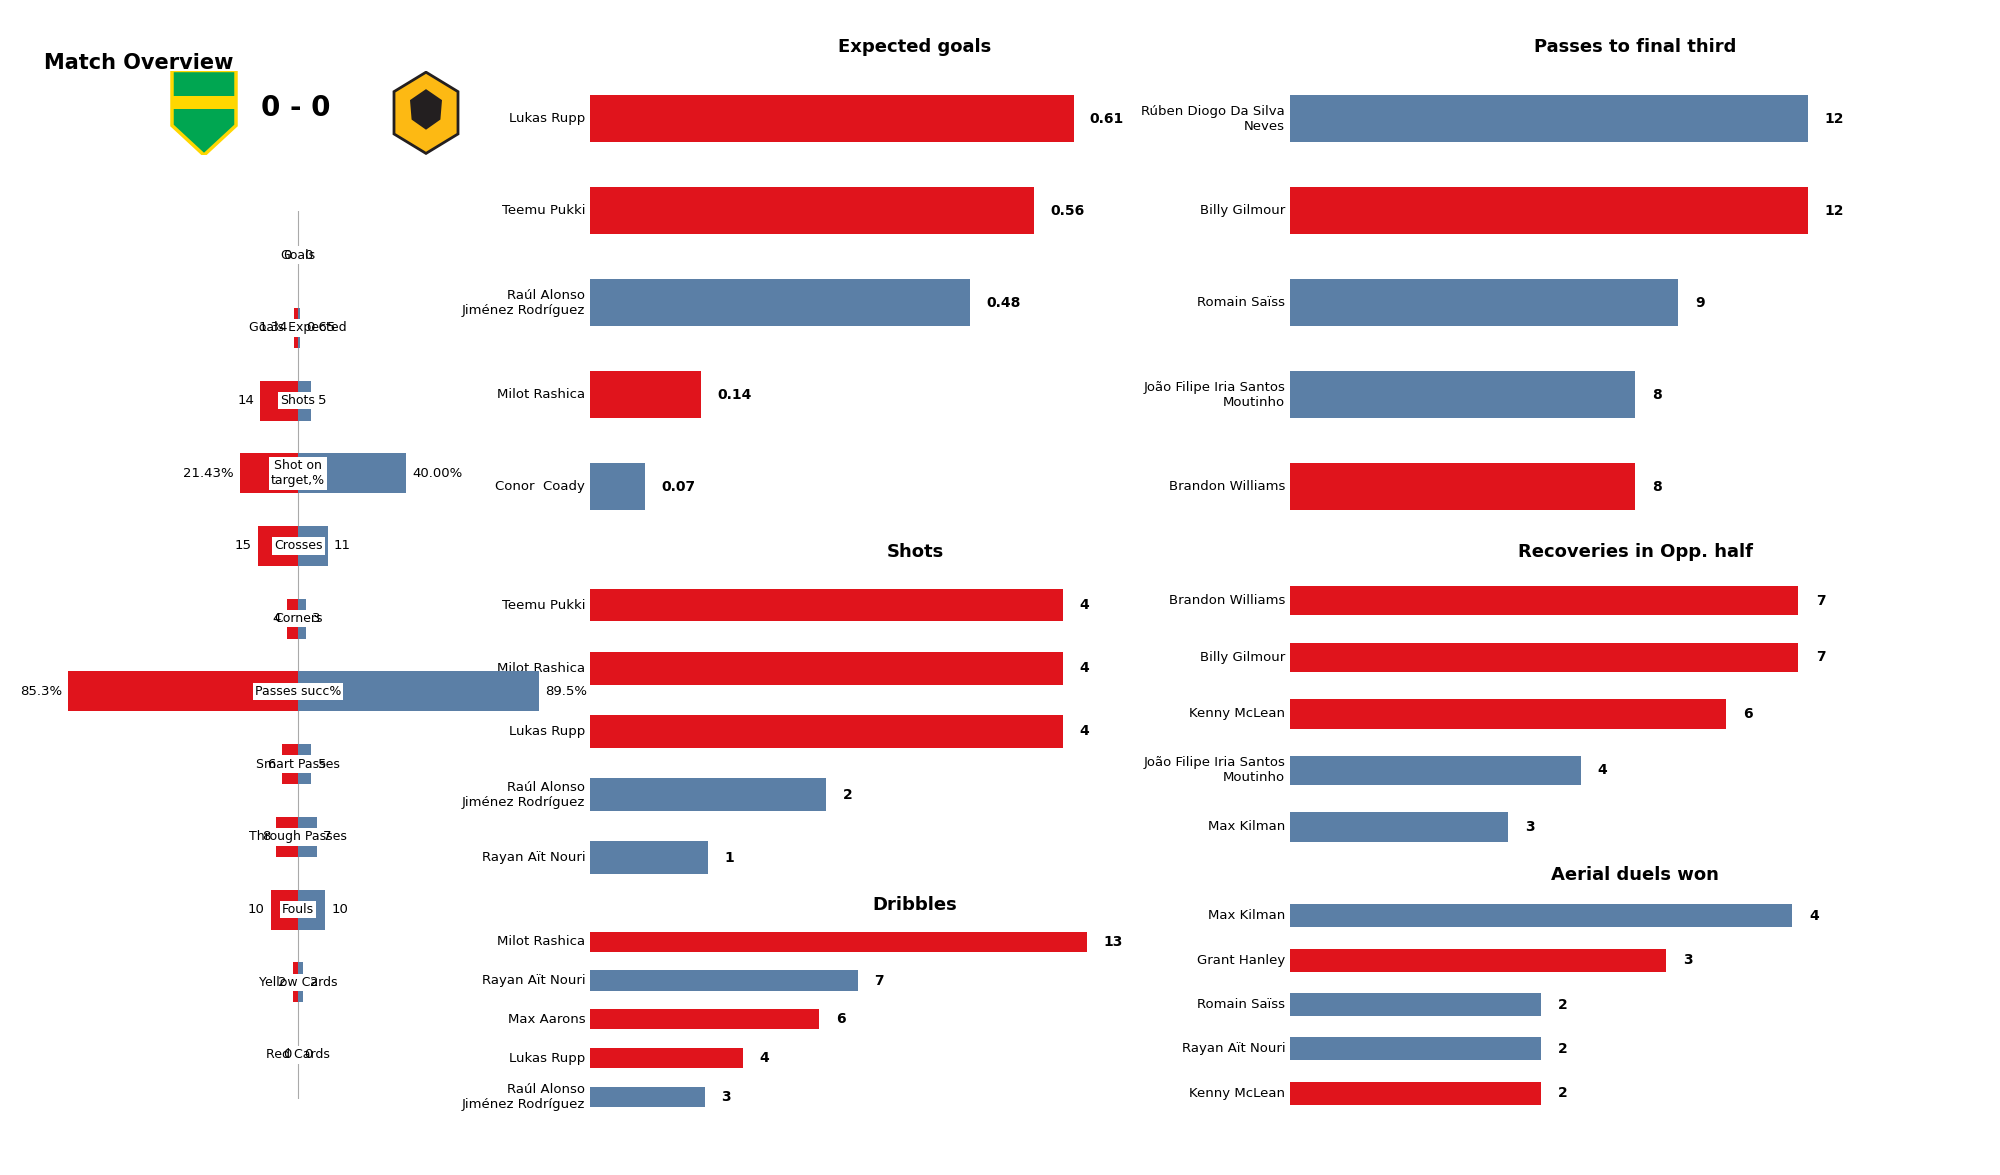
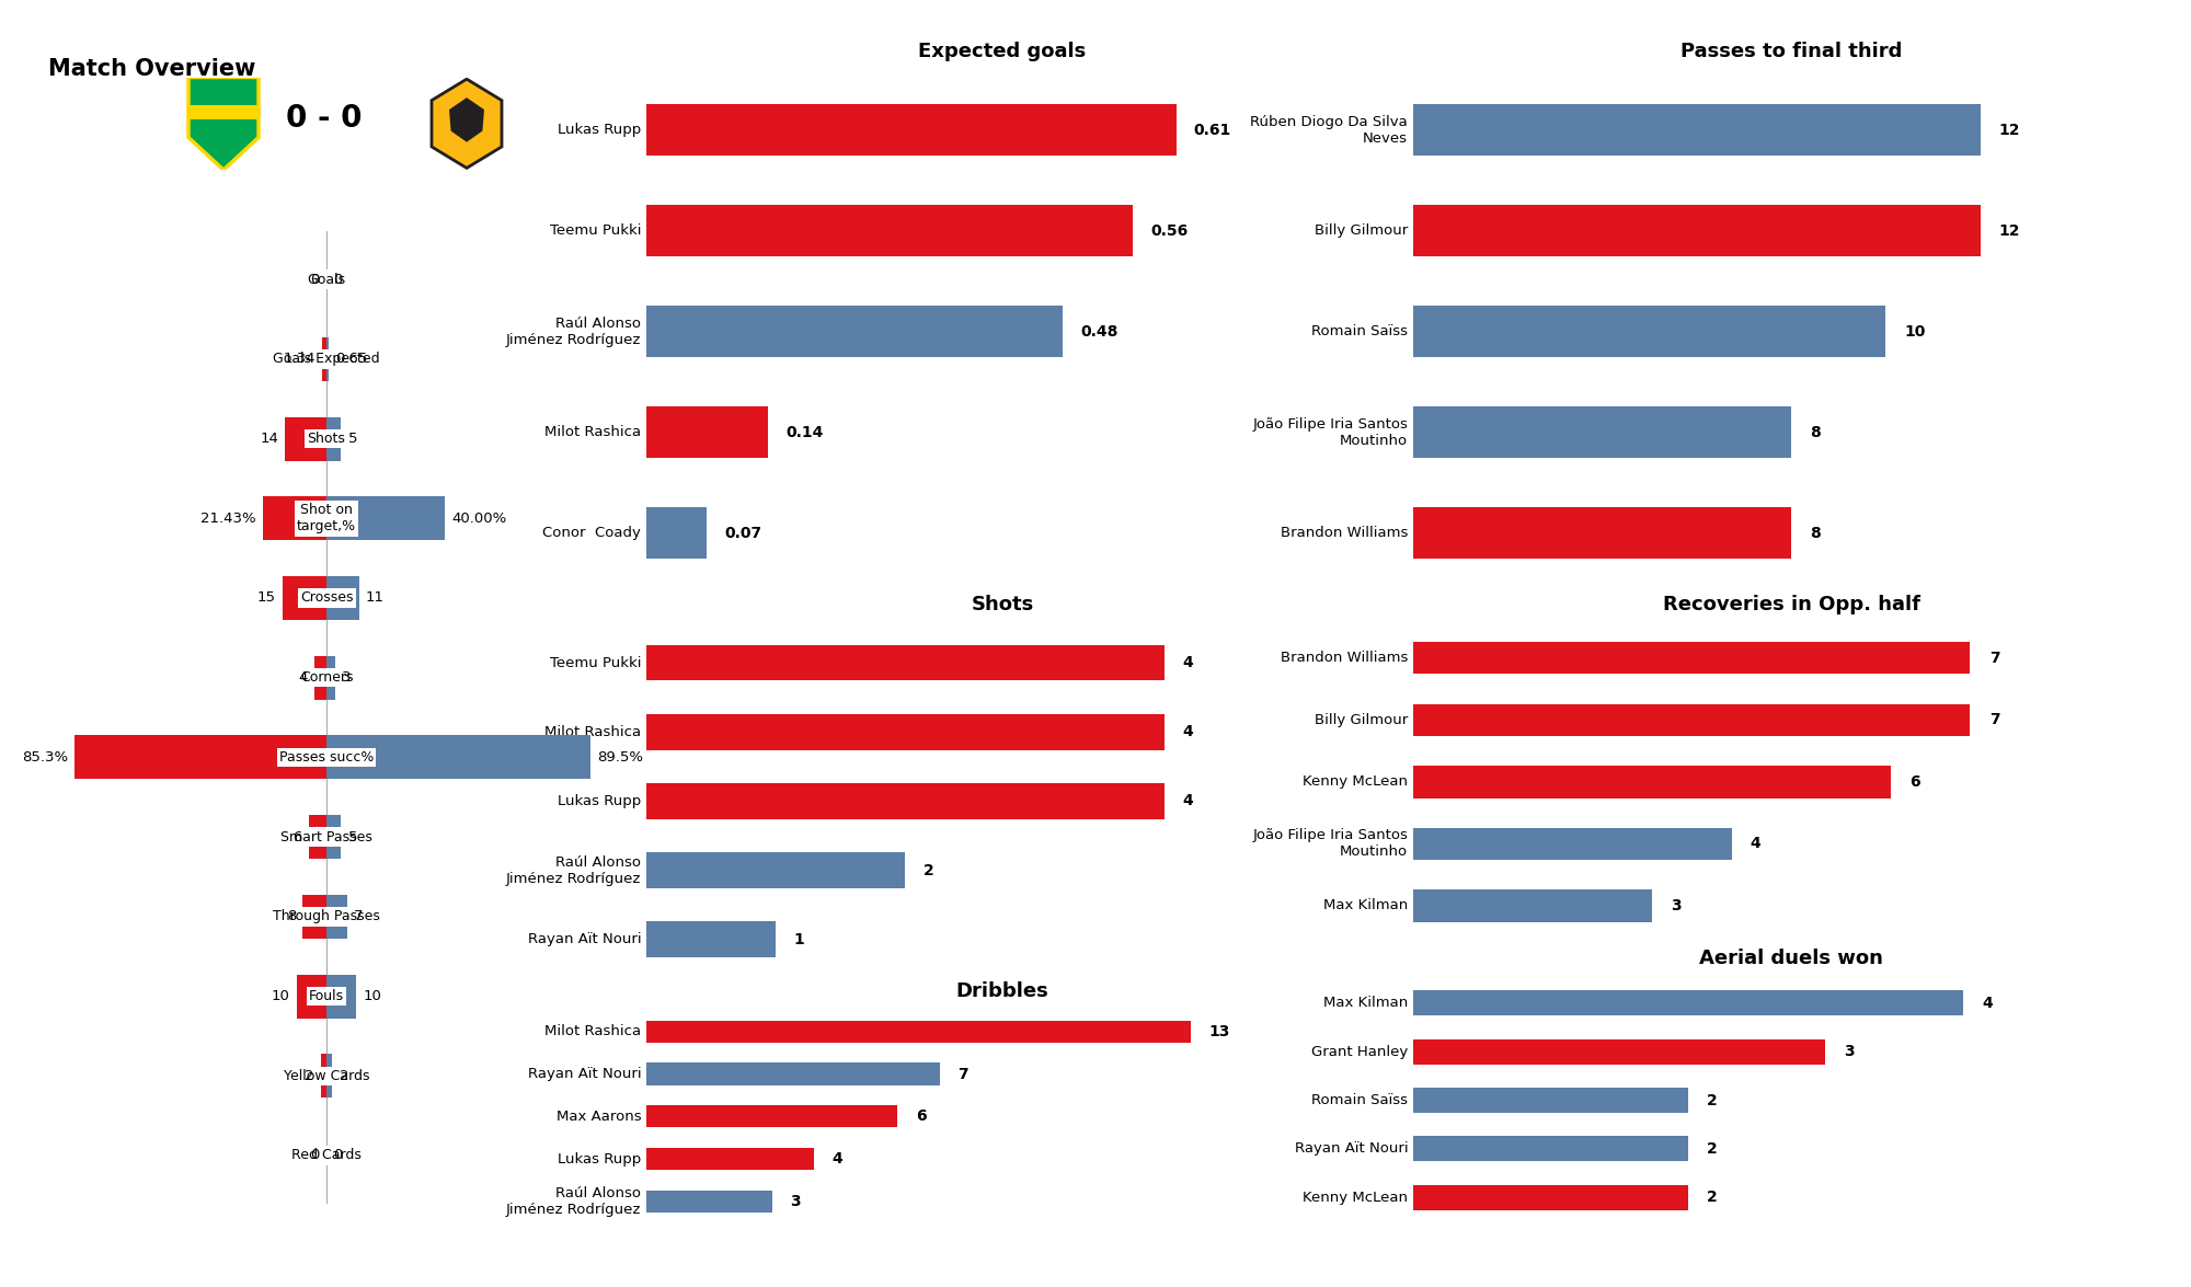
Passes to final third/Romain Saïss: 9 -> 10
